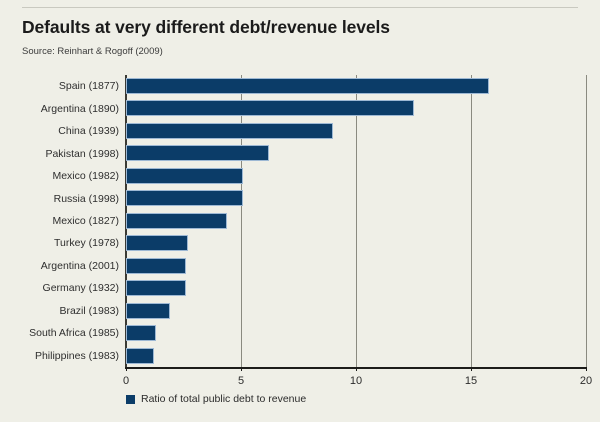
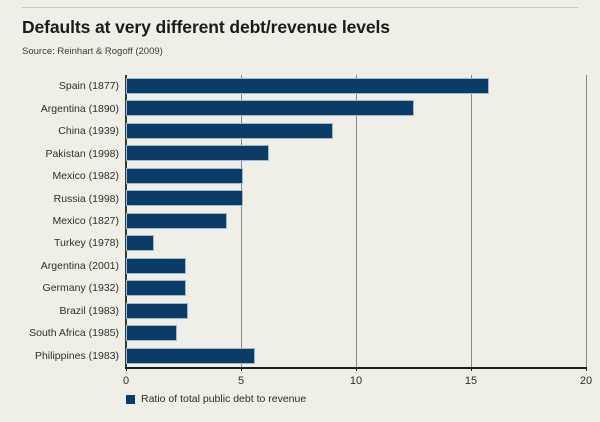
Turkey (1978): 2.7 -> 1.2
Brazil (1983): 1.9 -> 2.7
South Africa (1985): 1.3 -> 2.2
Philippines (1983): 1.2 -> 5.6
